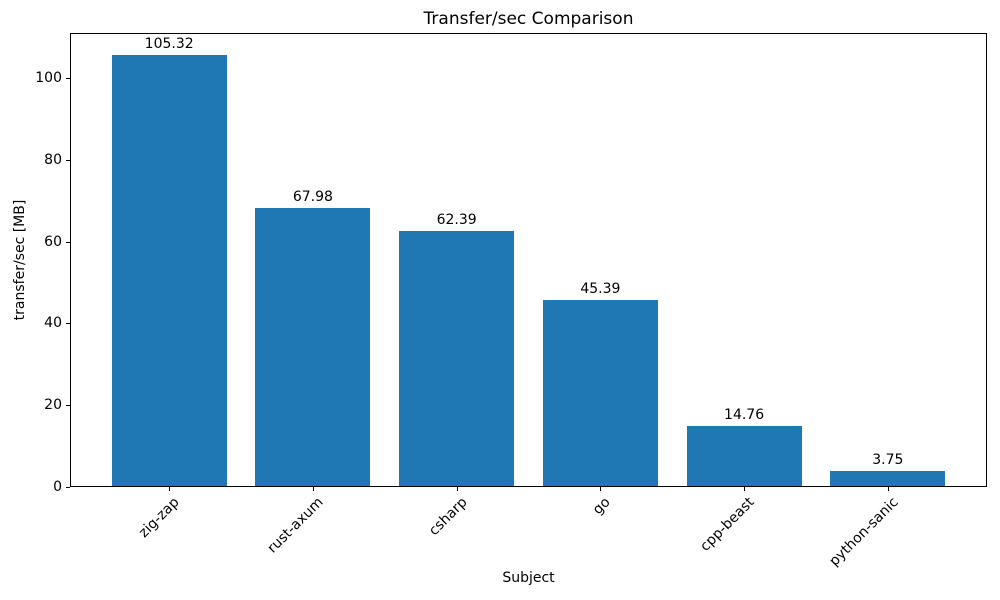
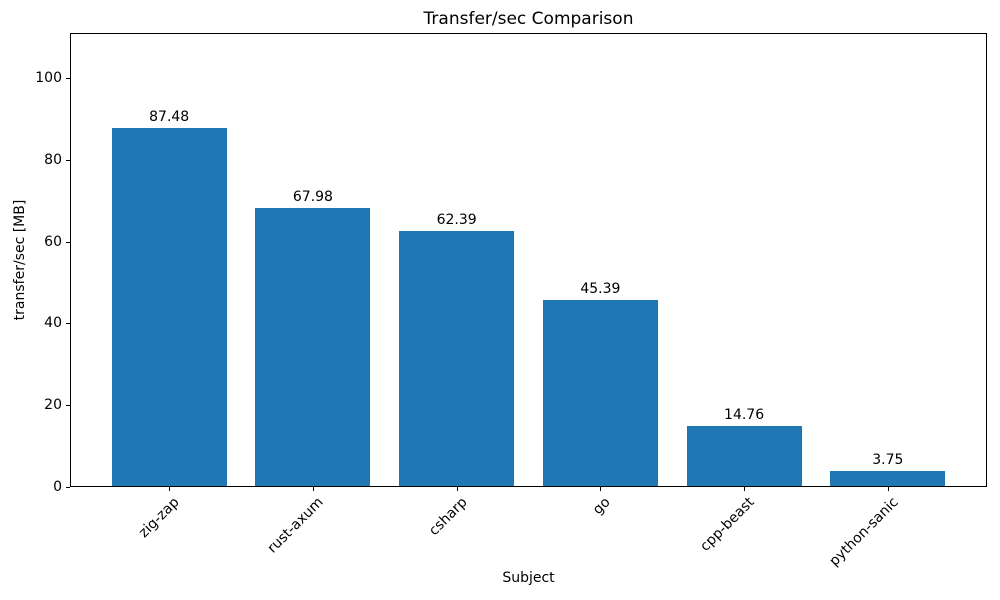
zig-zap: 105.32 -> 87.48
